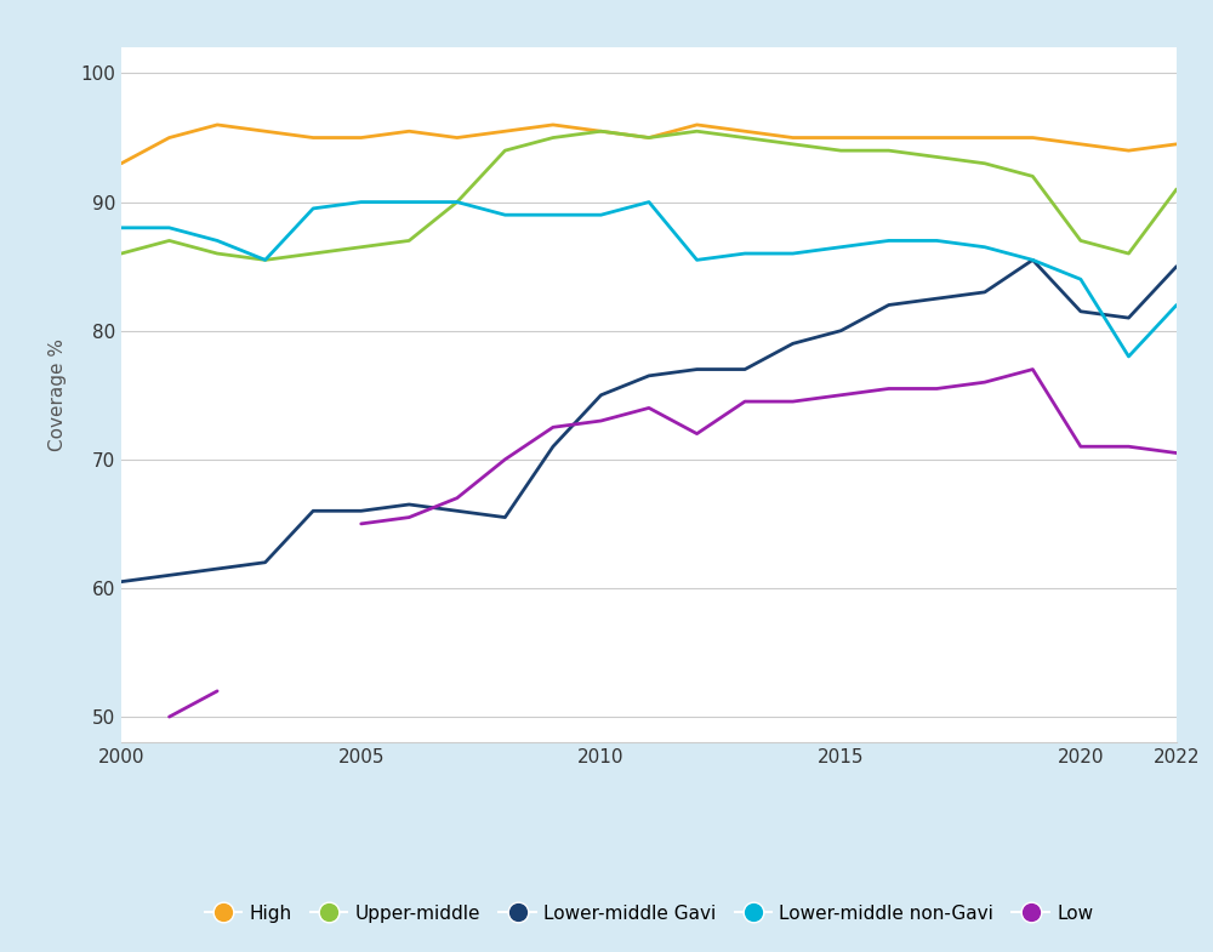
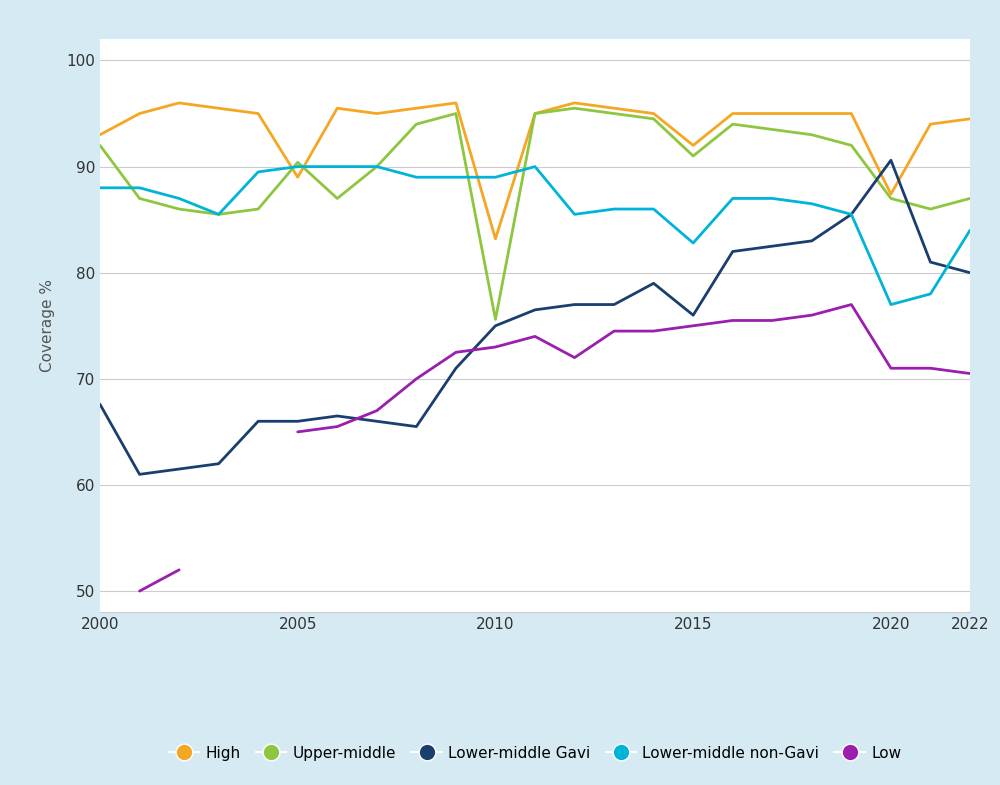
Upper-middle/2000: 86.0 -> 92.0
Lower-middle Gavi/2000: 60.5 -> 67.6
High/2005: 95.0 -> 89.0
Upper-middle/2005: 86.5 -> 90.4
High/2010: 95.5 -> 83.2
Upper-middle/2010: 95.5 -> 75.6
High/2015: 95.0 -> 92.0
Upper-middle/2015: 94.0 -> 91.0
Lower-middle Gavi/2015: 80.0 -> 76.0
Lower-middle non-Gavi/2015: 86.5 -> 82.8
High/2020: 94.5 -> 87.4
Lower-middle Gavi/2020: 81.5 -> 90.6
Lower-middle non-Gavi/2020: 84.0 -> 77.0
Upper-middle/2022: 91.0 -> 87.0
Lower-middle Gavi/2022: 85.0 -> 80.0
Lower-middle non-Gavi/2022: 82.0 -> 84.0
